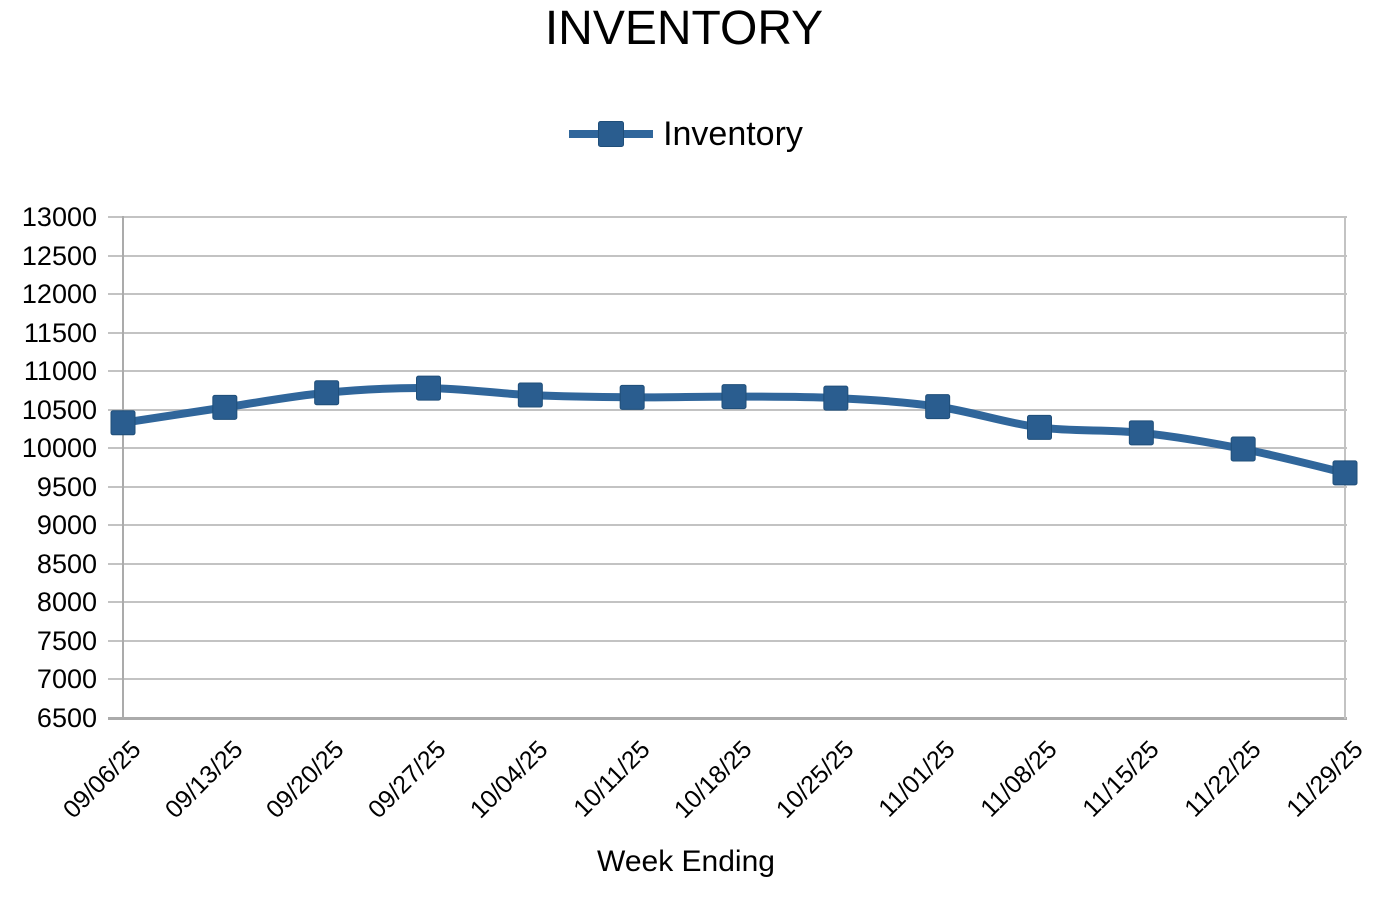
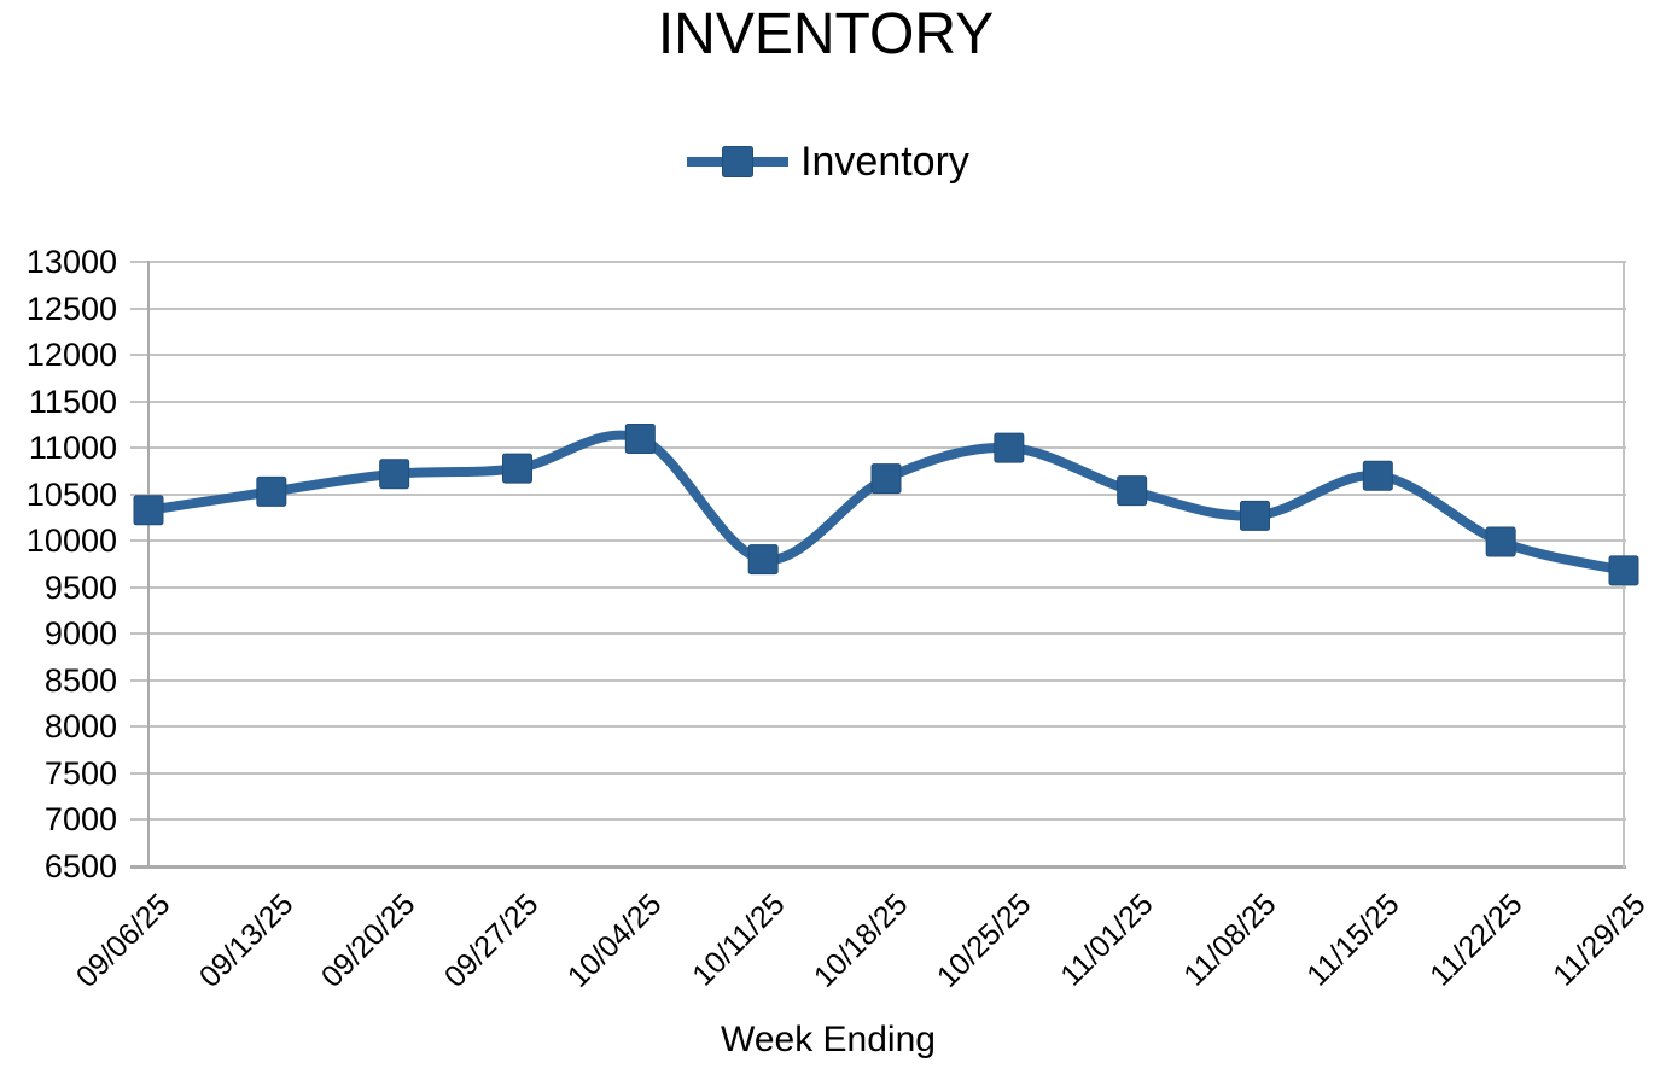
10/04/25: 10700 -> 11100
10/11/25: 10700 -> 9800
10/25/25: 10600 -> 11000
11/15/25: 10200 -> 10700
